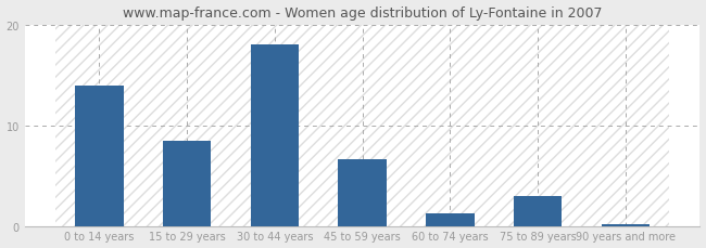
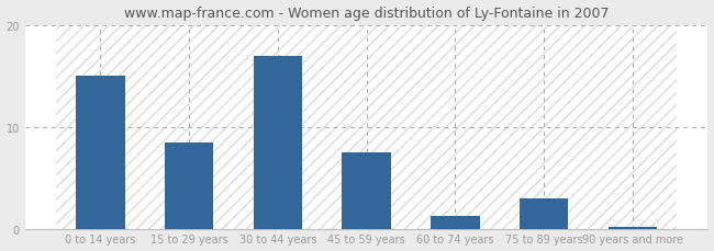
0 to 14 years: 14.0 -> 15.0
30 to 44 years: 18.0 -> 17.0
45 to 59 years: 6.6 -> 7.5
